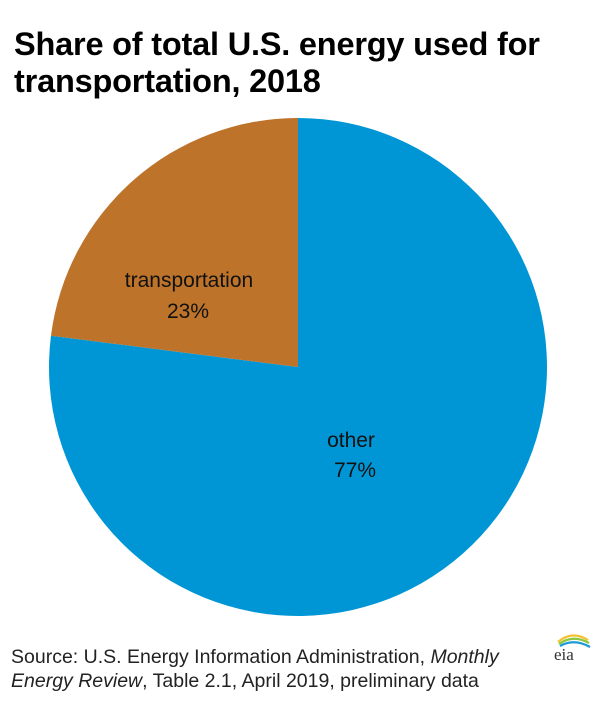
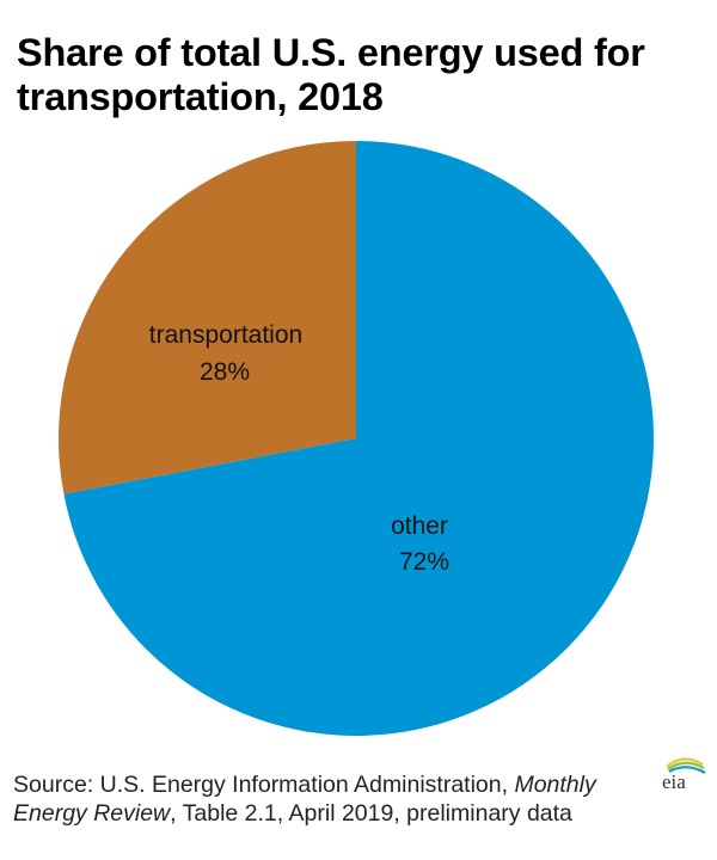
other: 77% -> 72%
transportation: 23% -> 28%
